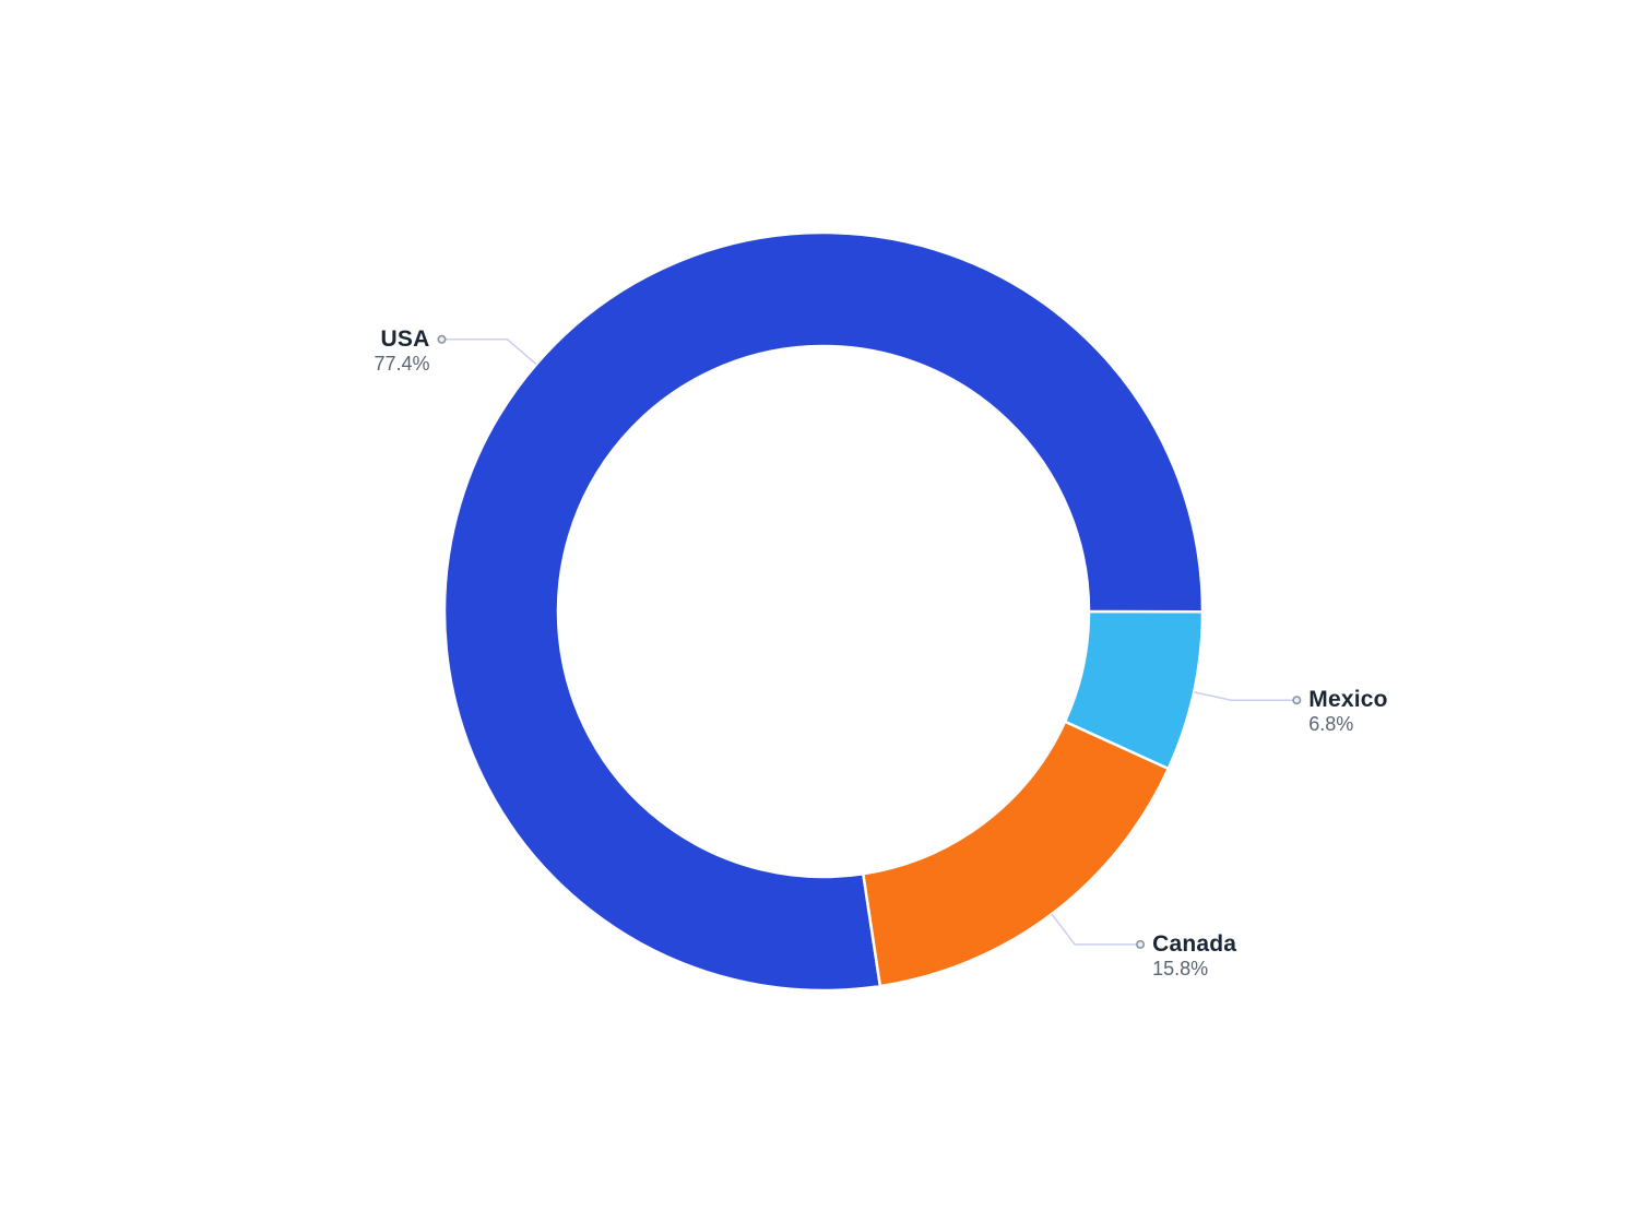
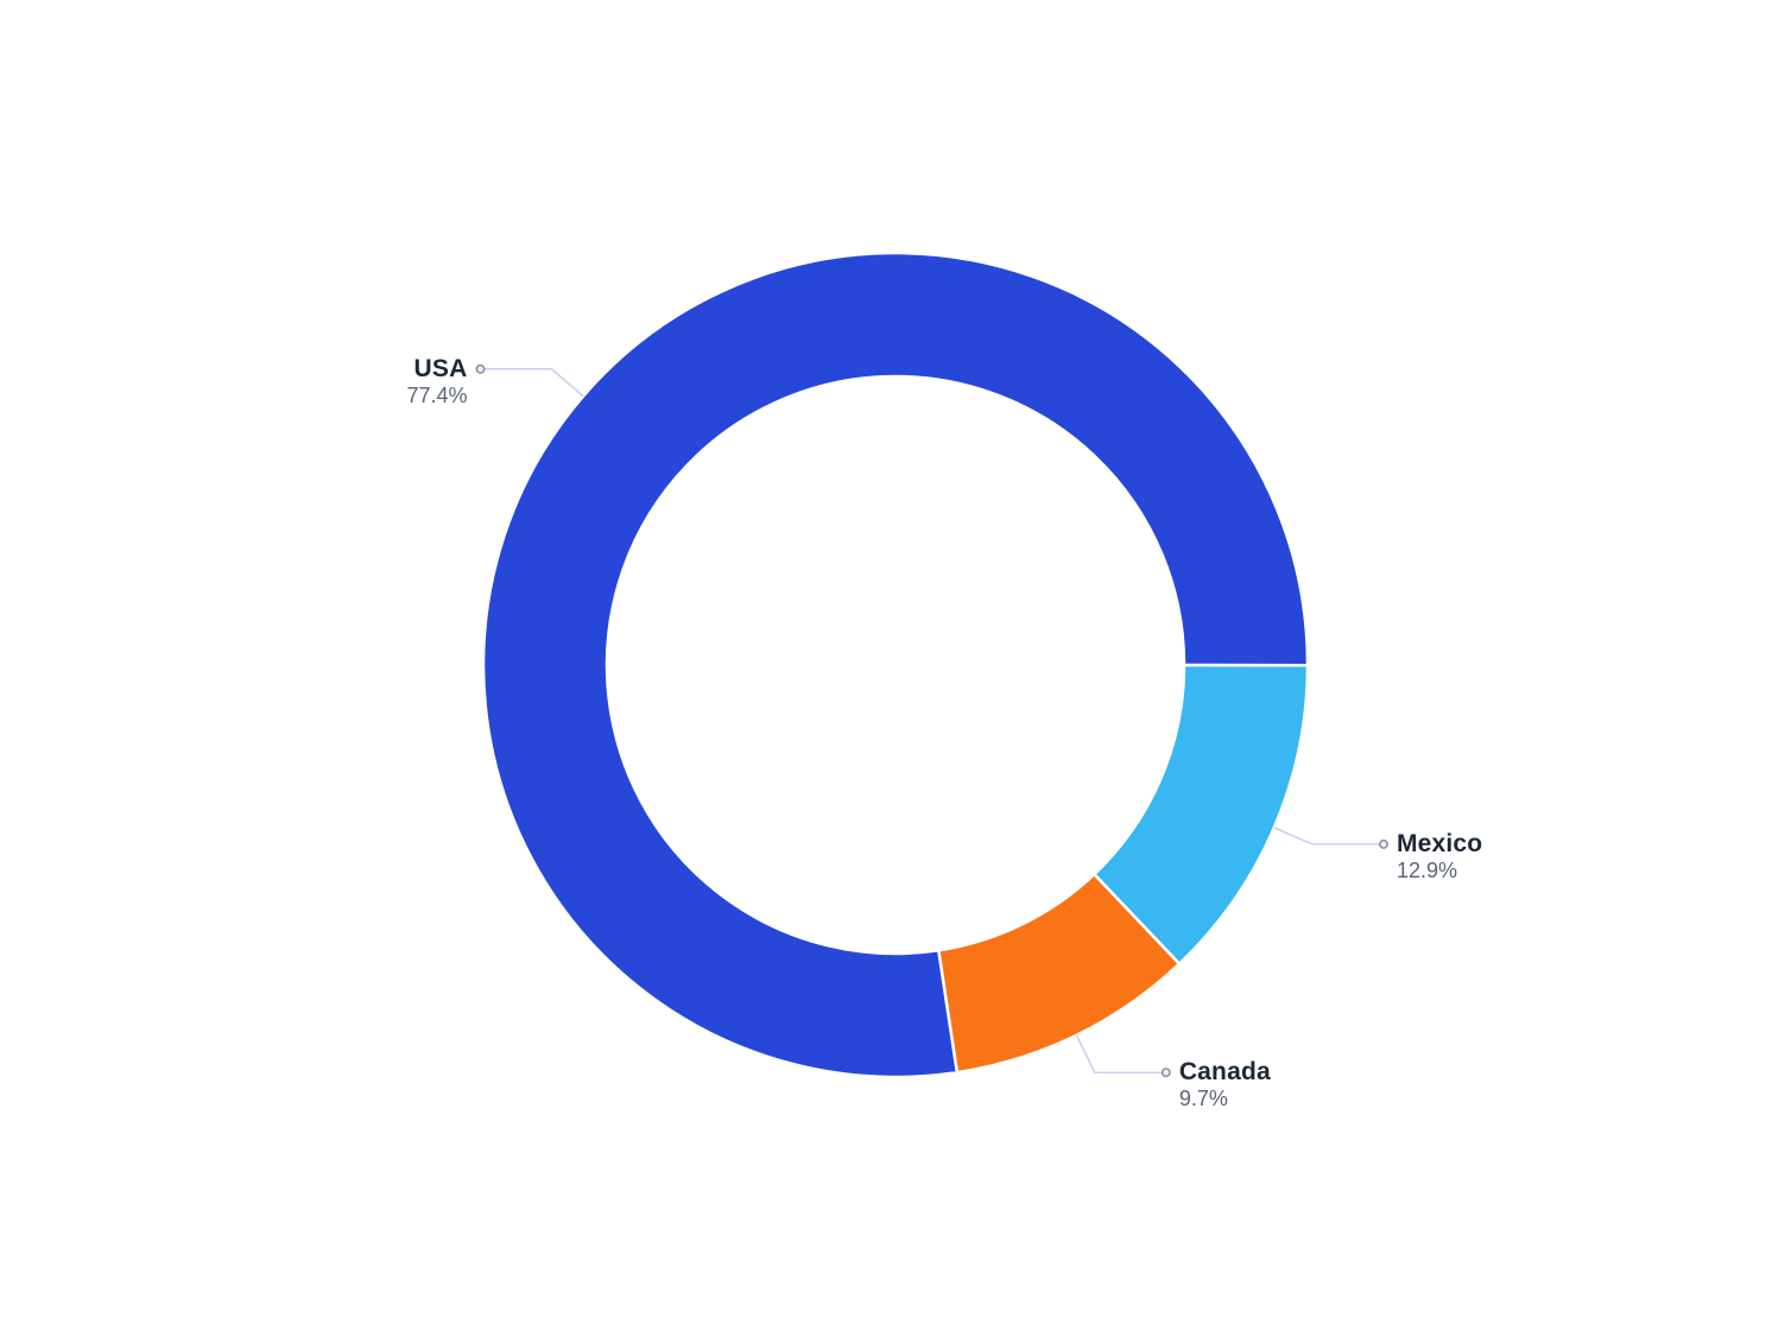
Mexico: 6.8% -> 12.9%
Canada: 15.8% -> 9.7%
